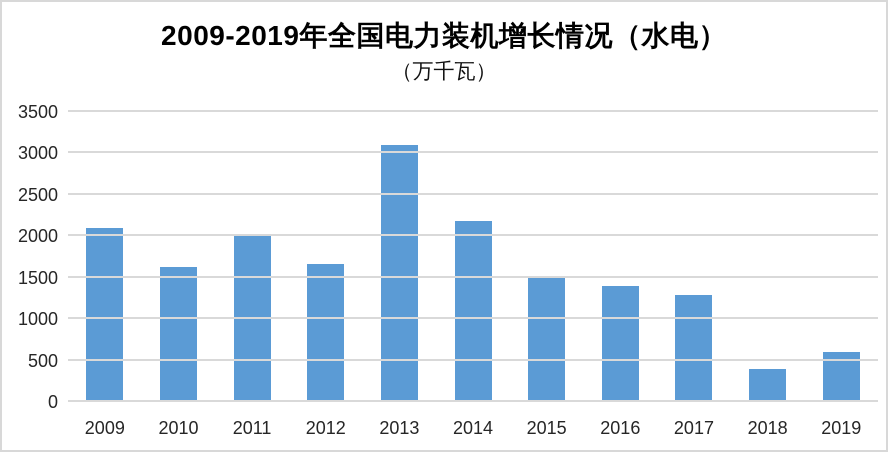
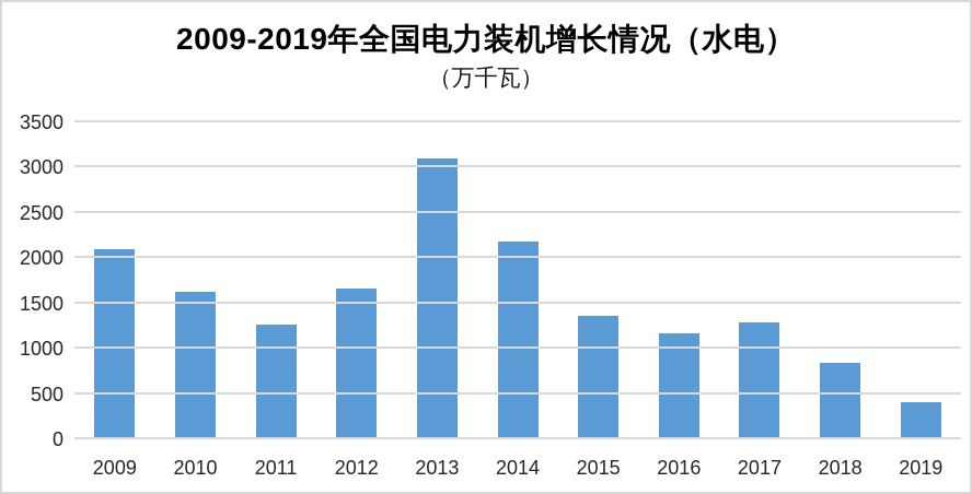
2011: 2000 -> 1300
2015: 1500 -> 1400
2016: 1400 -> 1200
2018: 400 -> 800
2019: 600 -> 400
